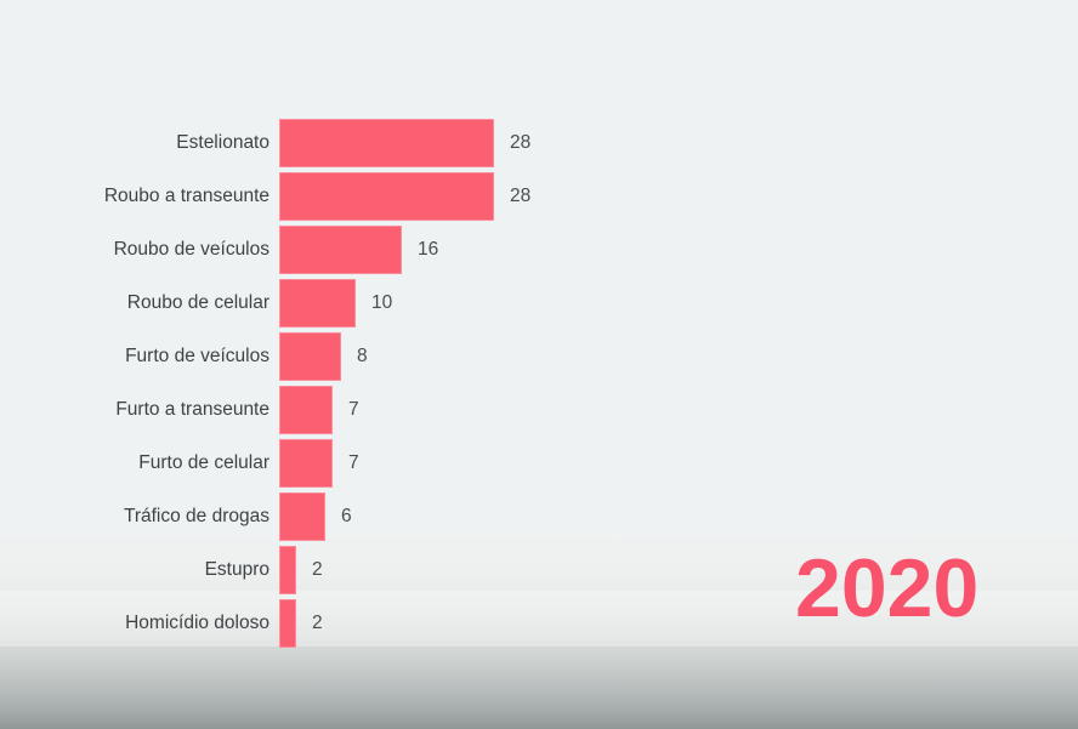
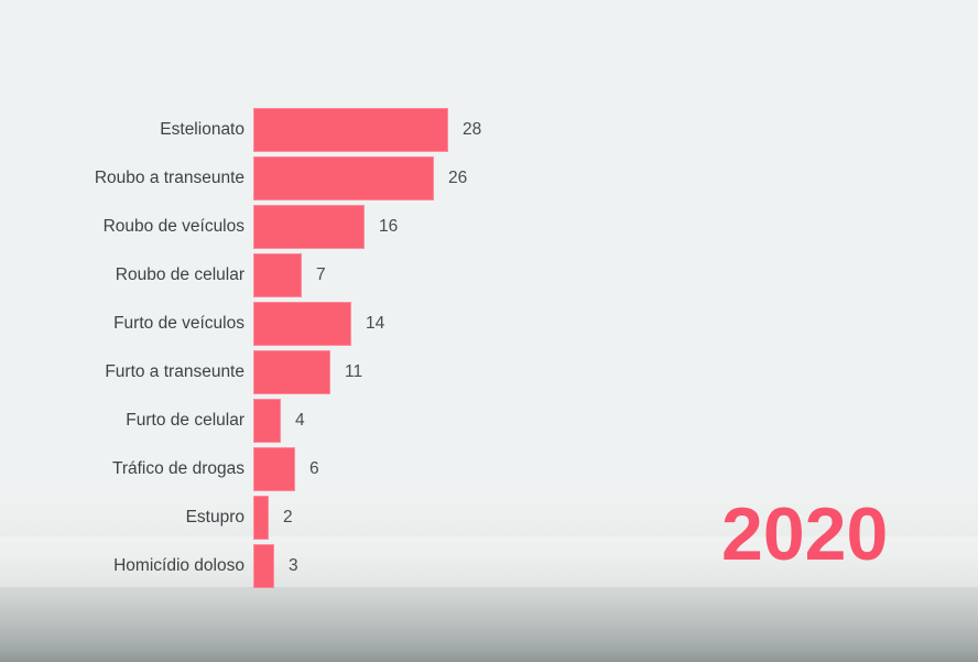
Roubo a transeunte: 28 -> 26
Roubo de celular: 10 -> 7
Furto de veículos: 8 -> 14
Furto a transeunte: 7 -> 11
Furto de celular: 7 -> 4
Homicídio doloso: 2 -> 3
